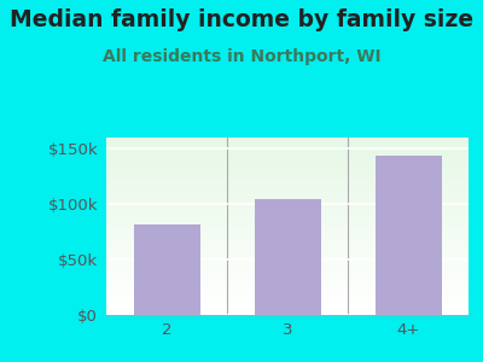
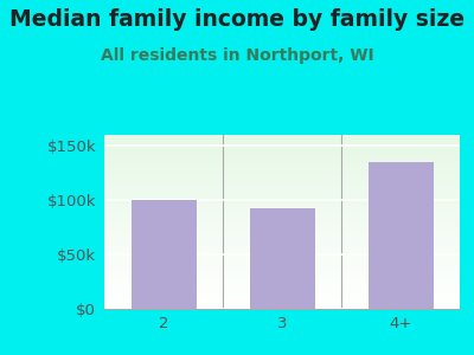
2: $82k -> $100k
3: $104k -> $92k
4+: $144k -> $135k
